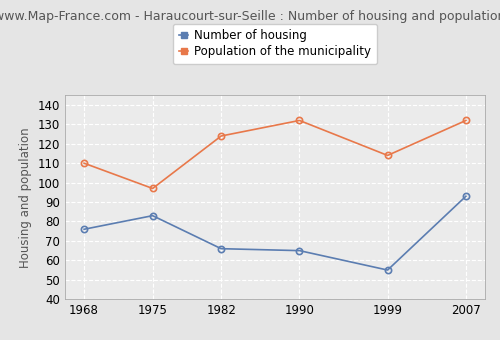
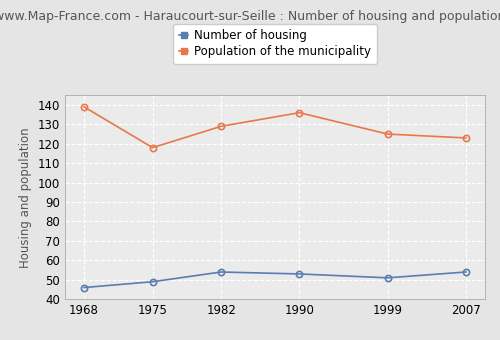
Number of housing/1968: 76 -> 46
Population of the municipality/1968: 110 -> 139
Number of housing/1975: 83 -> 49
Population of the municipality/1975: 97 -> 118
Number of housing/1982: 66 -> 54
Population of the municipality/1982: 124 -> 129
Number of housing/1990: 65 -> 53
Population of the municipality/1990: 132 -> 136
Number of housing/1999: 55 -> 51
Population of the municipality/1999: 114 -> 125
Number of housing/2007: 93 -> 54
Population of the municipality/2007: 132 -> 123
